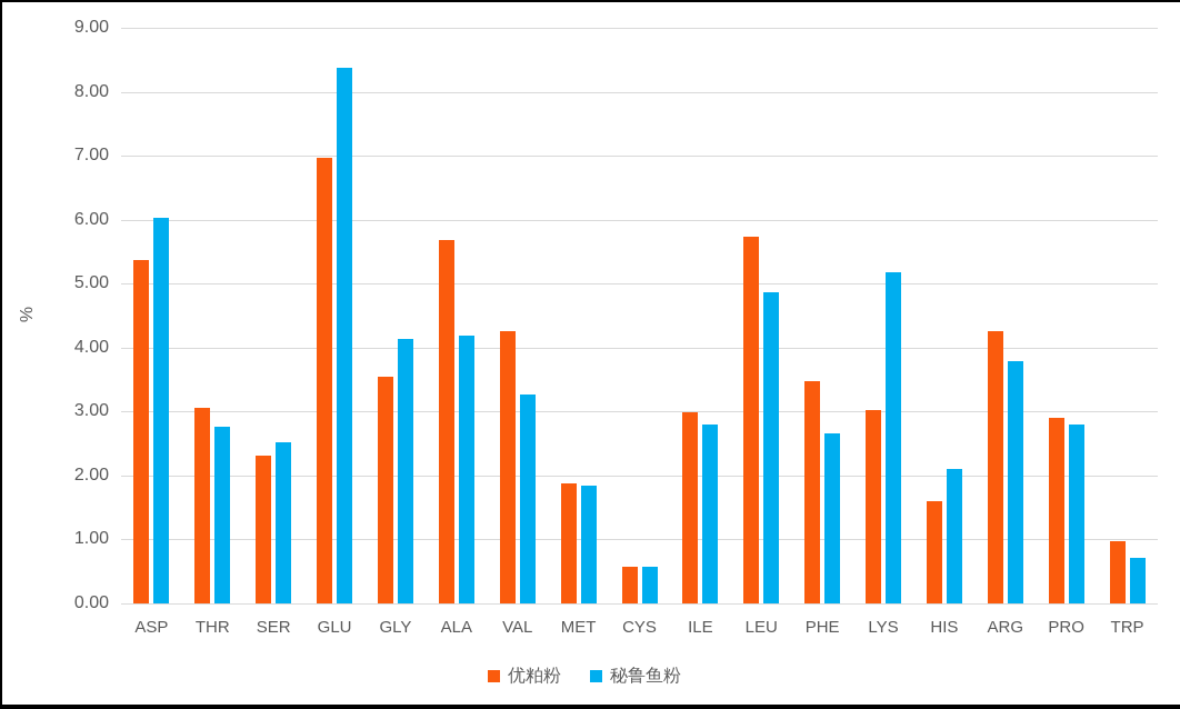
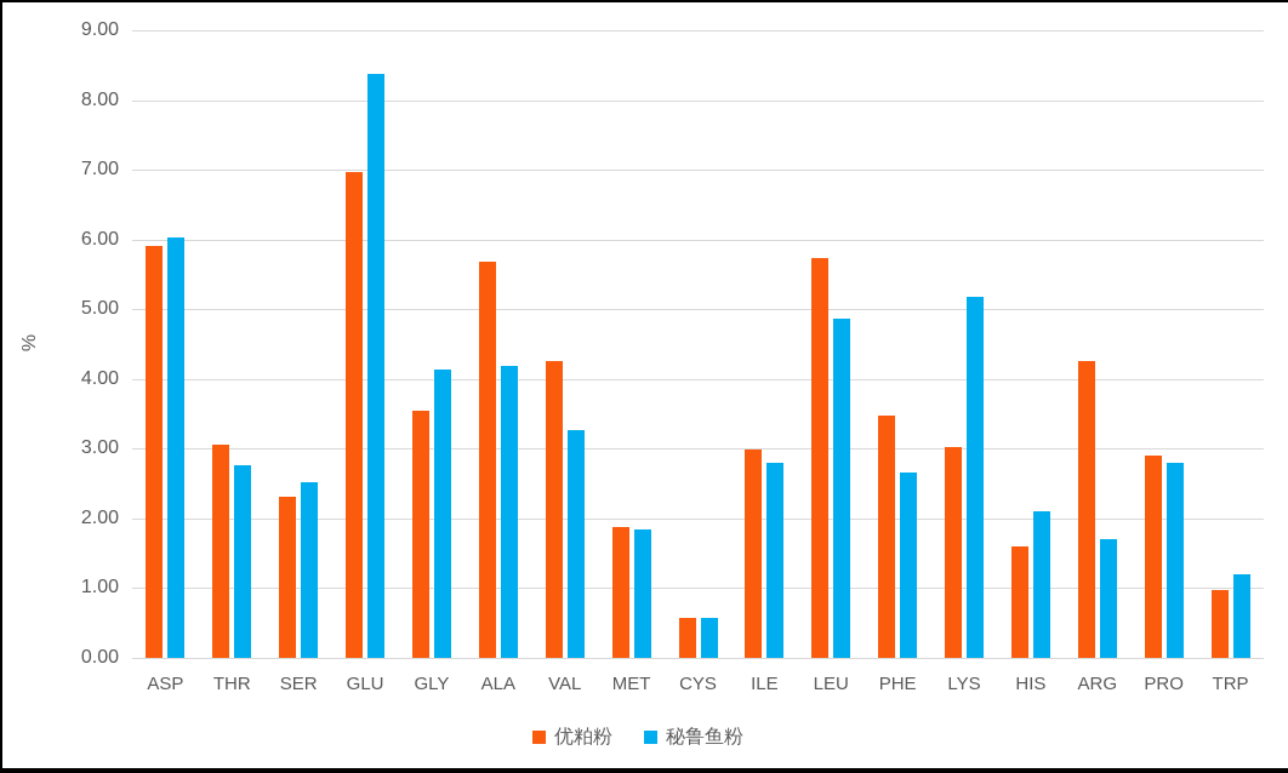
优粕粉/ASP: 5.4 -> 5.9
秘鲁鱼粉/ARG: 3.8 -> 1.7
秘鲁鱼粉/TRP: 0.7 -> 1.2
